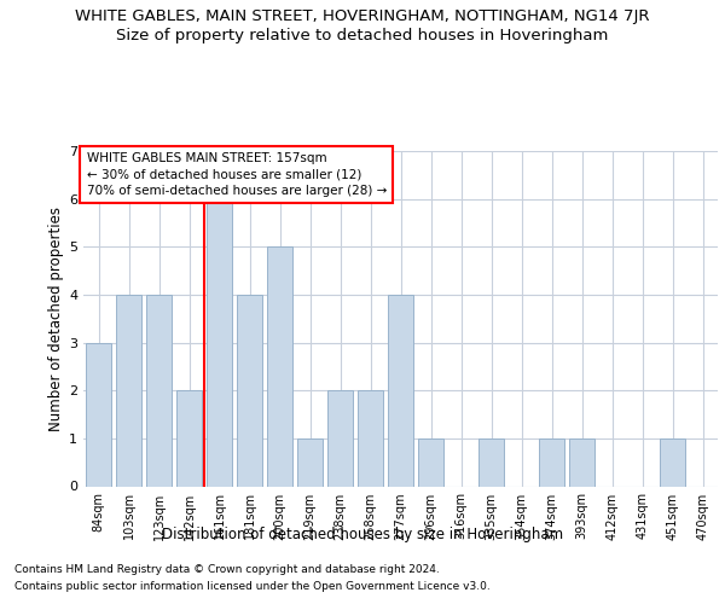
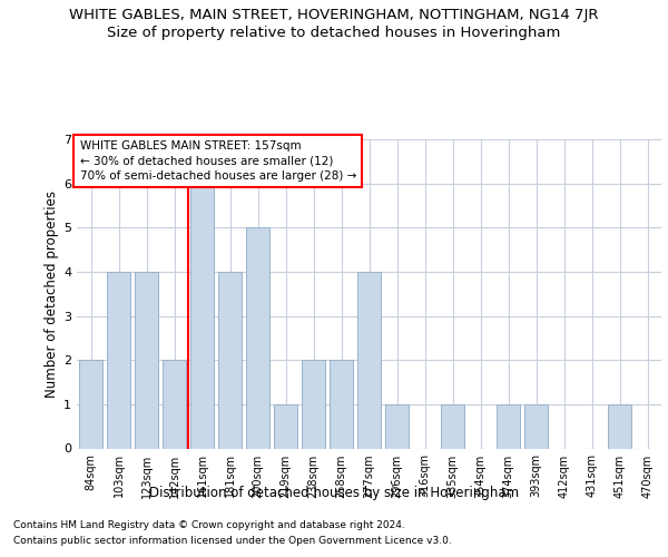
84sqm: 3 -> 2
